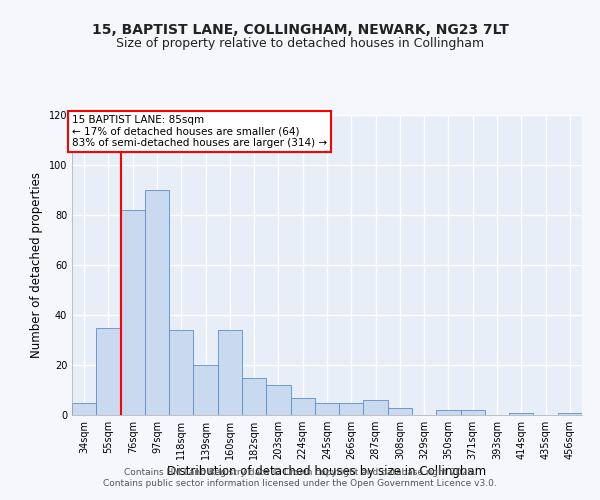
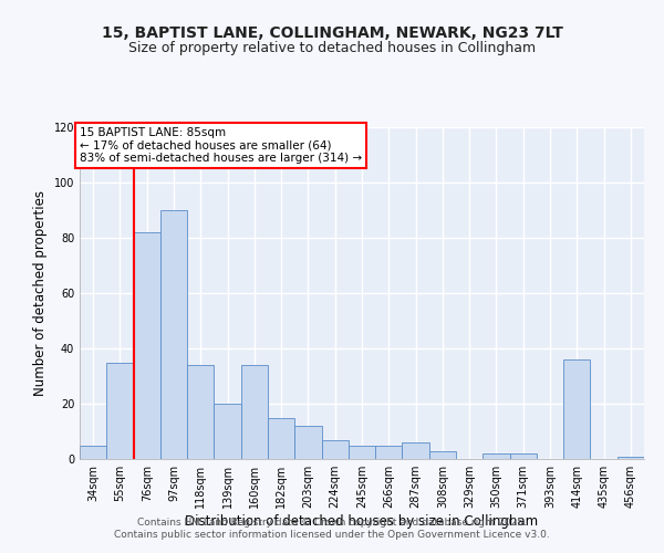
414sqm: 1 -> 36
